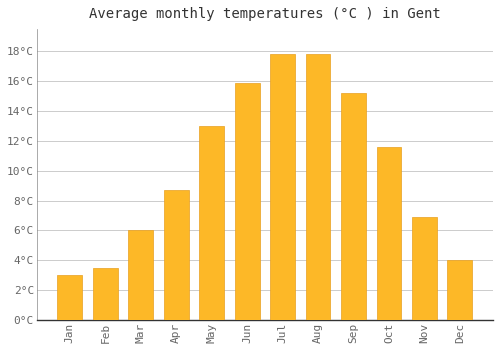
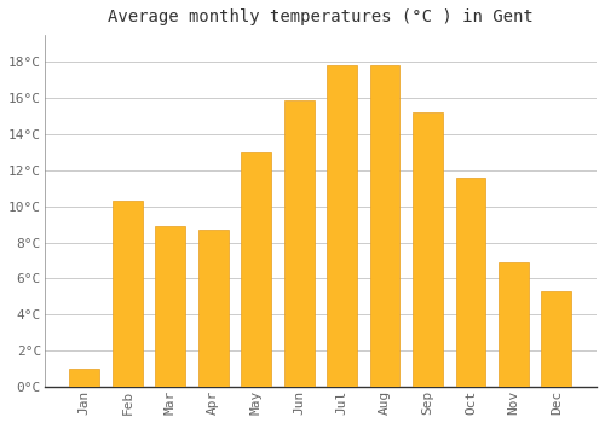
Jan: 3.0°C -> 1.0°C
Feb: 3.5°C -> 10.3°C
Mar: 6.0°C -> 8.9°C
Dec: 4.0°C -> 5.3°C
